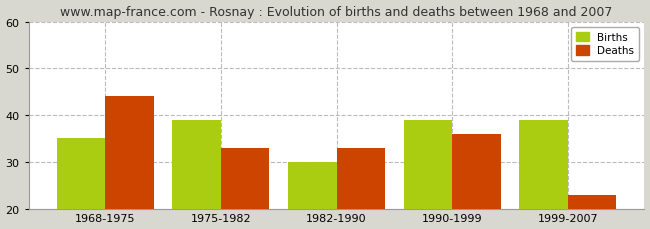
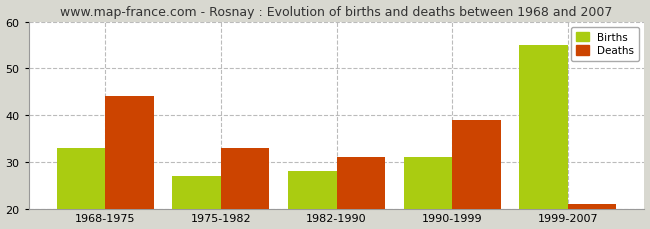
Births/1968-1975: 35 -> 33
Births/1975-1982: 39 -> 27
Births/1982-1990: 30 -> 28
Deaths/1982-1990: 33 -> 31
Births/1990-1999: 39 -> 31
Deaths/1990-1999: 36 -> 39
Births/1999-2007: 39 -> 55
Deaths/1999-2007: 23 -> 21
